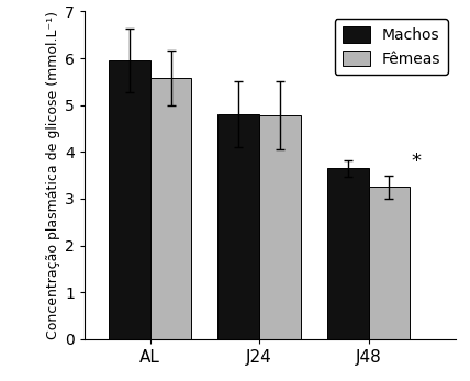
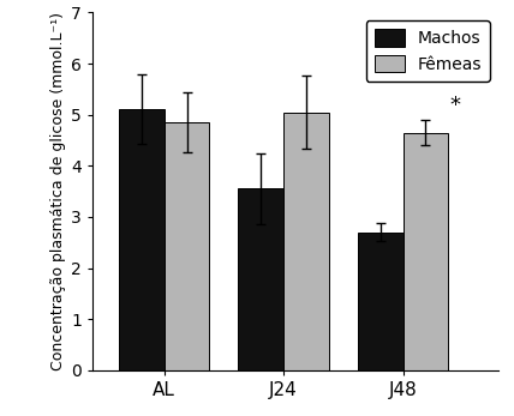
Machos/AL: 5.95 -> 5.10
Fêmeas/AL: 5.58 -> 4.85
Machos/J24: 4.80 -> 3.55
Fêmeas/J24: 4.78 -> 5.05
Machos/J48: 3.65 -> 2.70
Fêmeas/J48: 3.25 -> 4.65
